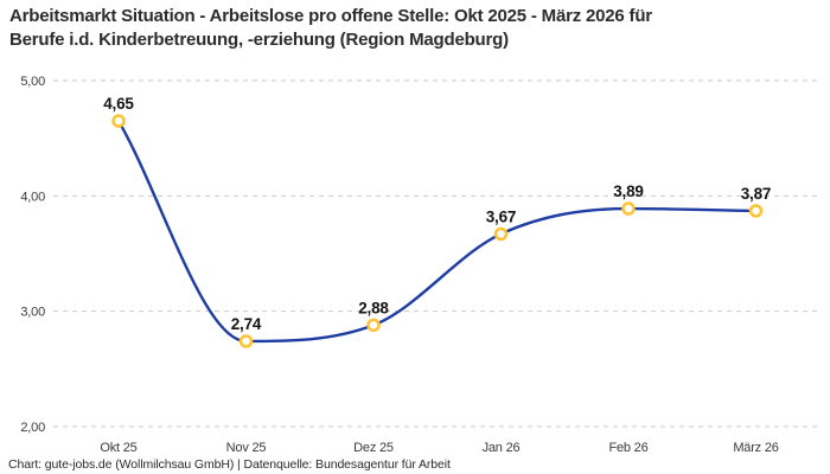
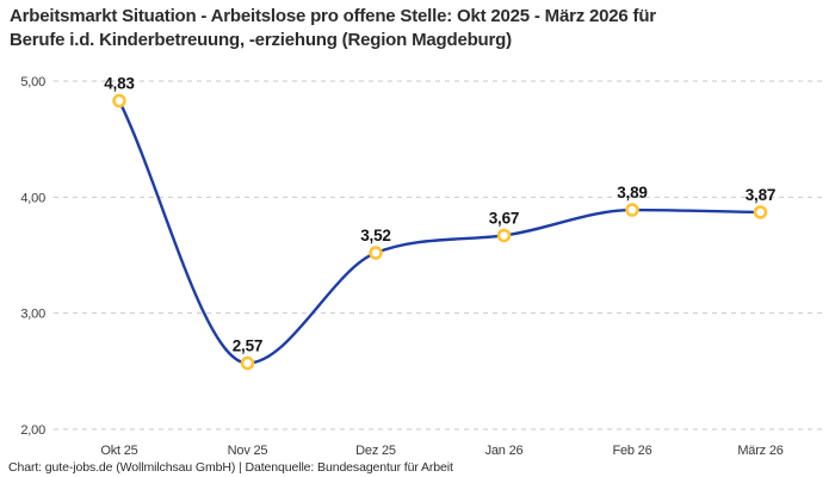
Okt 25: 4,65 -> 4,83
Nov 25: 2,74 -> 2,57
Dez 25: 2,88 -> 3,52
